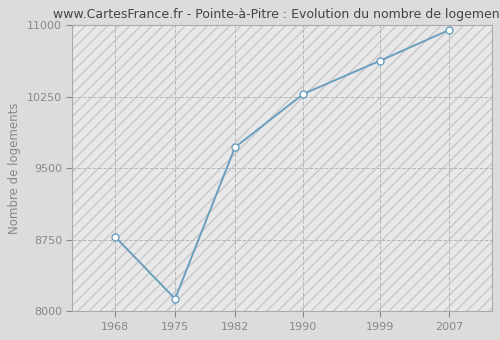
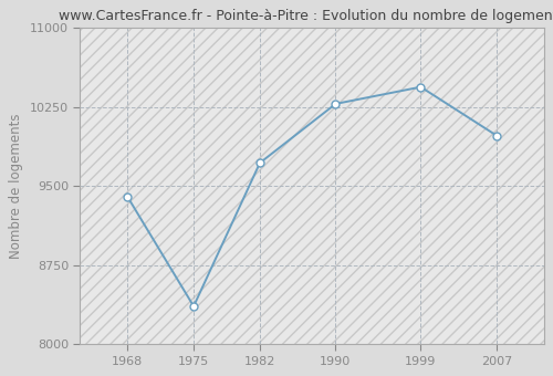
1968: 8780 -> 9400
1975: 8130 -> 8360
1999: 10630 -> 10440
2007: 10950 -> 9980
